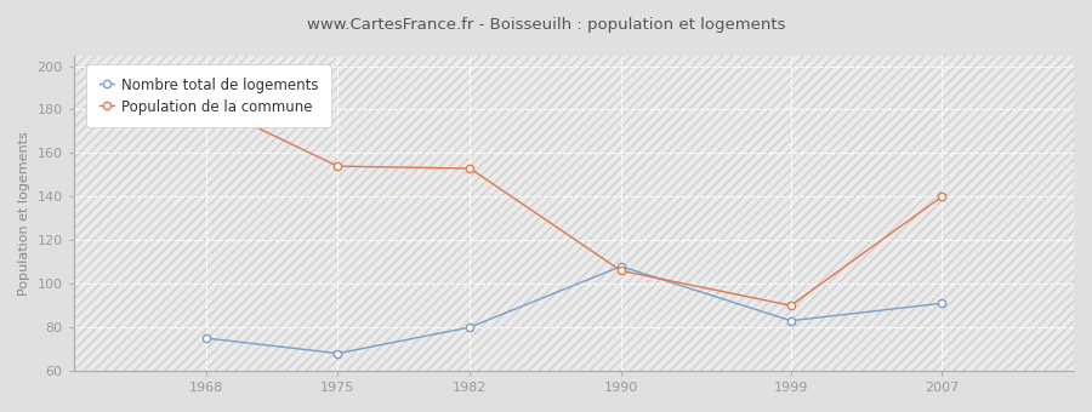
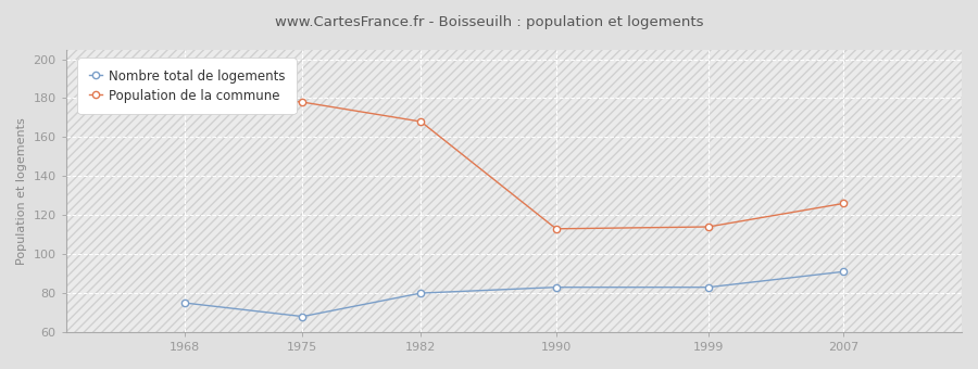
Population de la commune/1975: 154 -> 178
Population de la commune/1982: 153 -> 168
Nombre total de logements/1990: 108 -> 83
Population de la commune/1990: 106 -> 113
Population de la commune/1999: 90 -> 114
Population de la commune/2007: 140 -> 126
